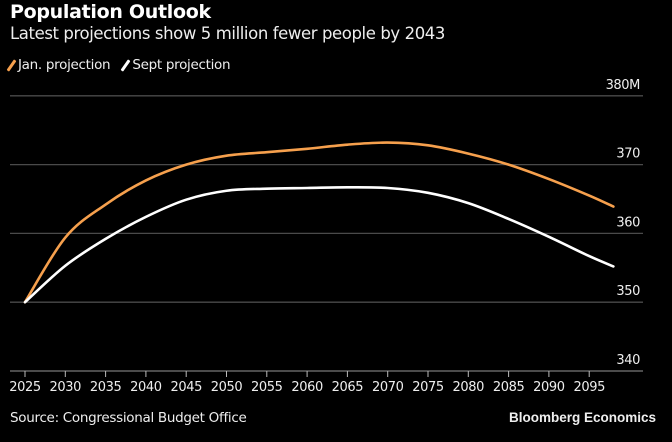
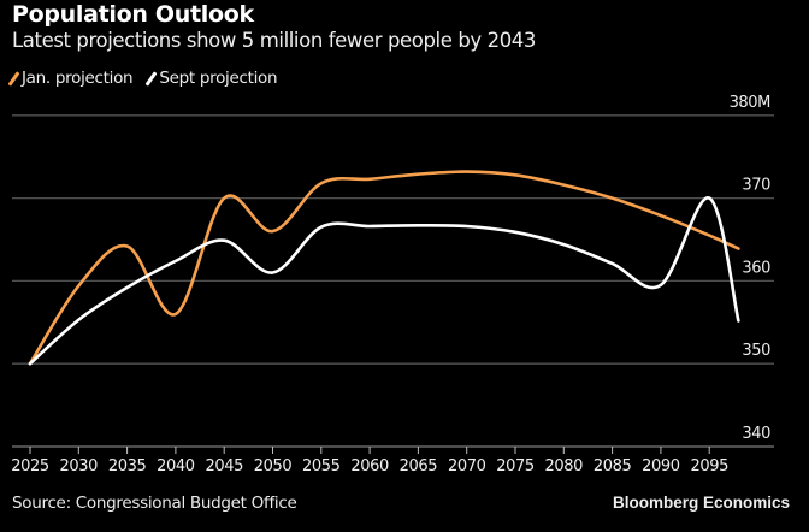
Jan. projection/2040: 368M -> 356M
Jan. projection/2050: 371M -> 366M
Sept projection/2050: 366M -> 361M
Sept projection/2095: 357M -> 370M
